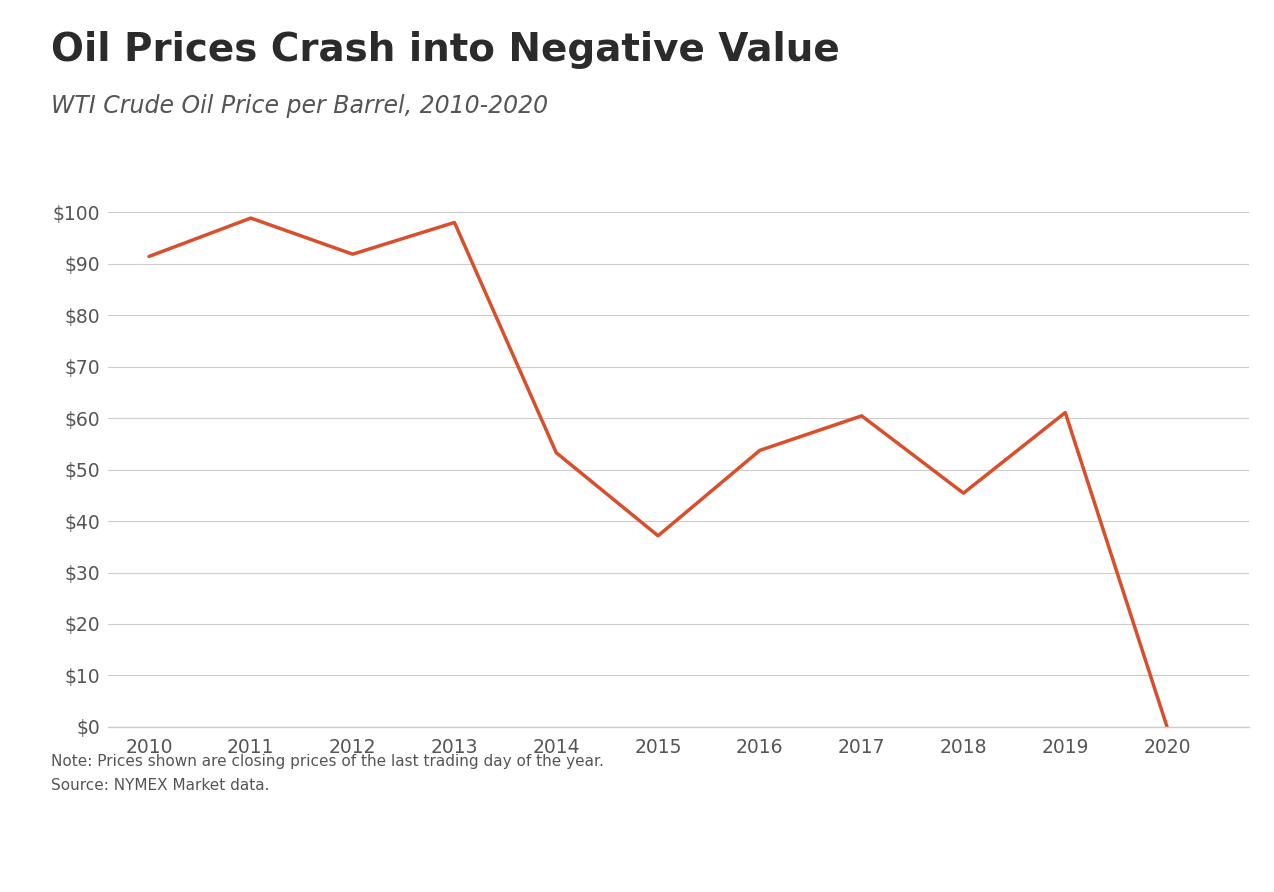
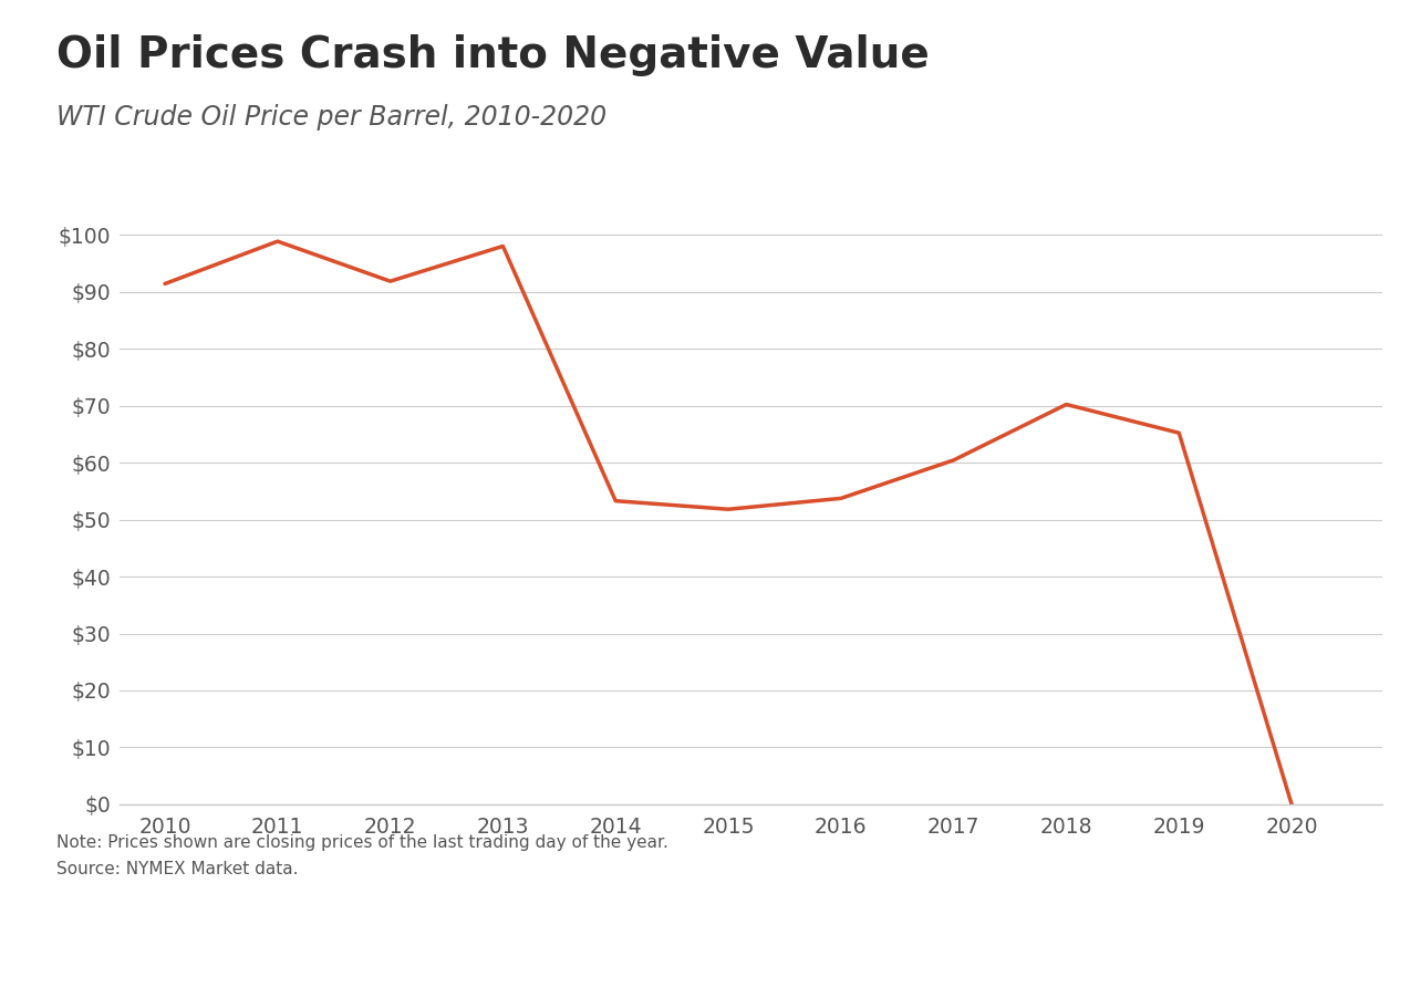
2015: $37.1 -> $51.8
2018: $45.4 -> $70.2
2019: $61.1 -> $65.2
